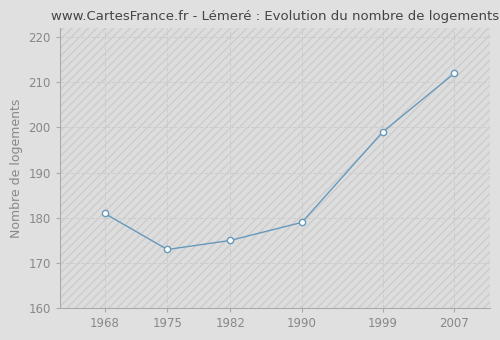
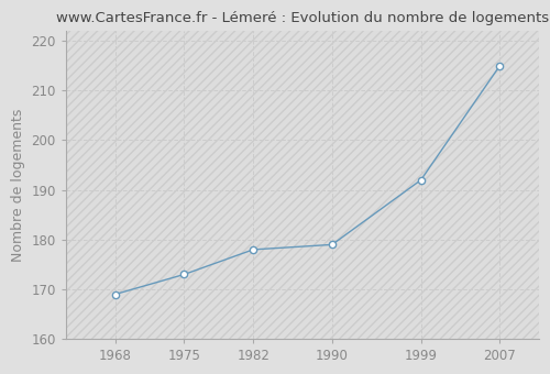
1968: 181 -> 169
1982: 175 -> 178
1999: 199 -> 192
2007: 212 -> 215
